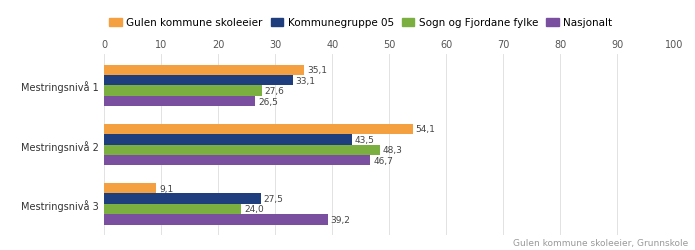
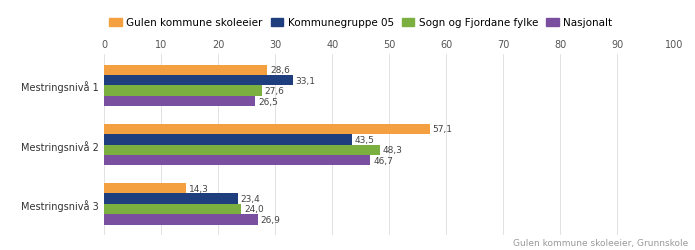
Gulen kommune skoleeier/Mestringsnivå 1: 35,1 -> 28,6
Gulen kommune skoleeier/Mestringsnivå 2: 54,1 -> 57,1
Gulen kommune skoleeier/Mestringsnivå 3: 9,1 -> 14,3
Kommunegruppe 05/Mestringsnivå 3: 27,5 -> 23,4
Nasjonalt/Mestringsnivå 3: 39,2 -> 26,9
